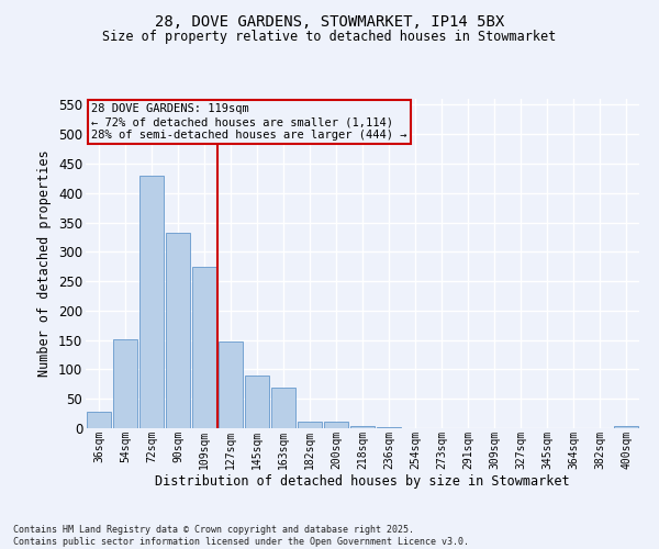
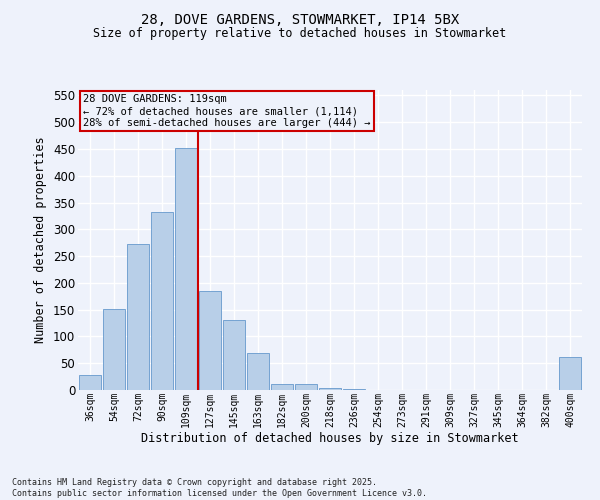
72sqm: 430 -> 272
109sqm: 275 -> 452
127sqm: 147 -> 184
145sqm: 90 -> 130
400sqm: 4 -> 62
